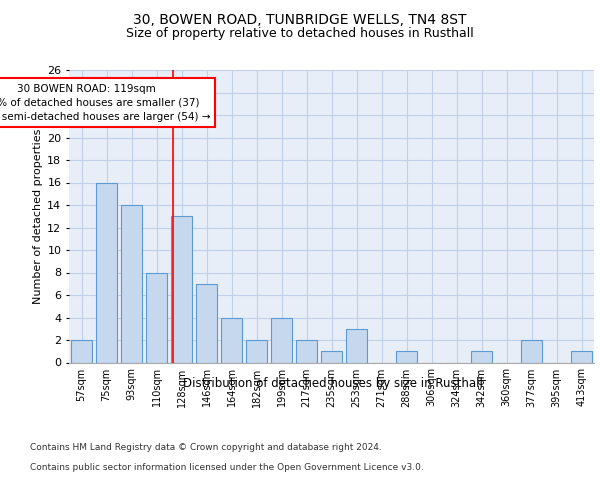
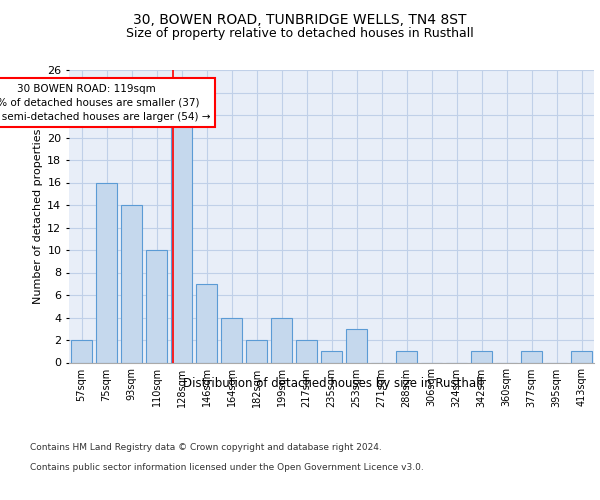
110sqm: 8 -> 10
128sqm: 13 -> 21
377sqm: 2 -> 1
